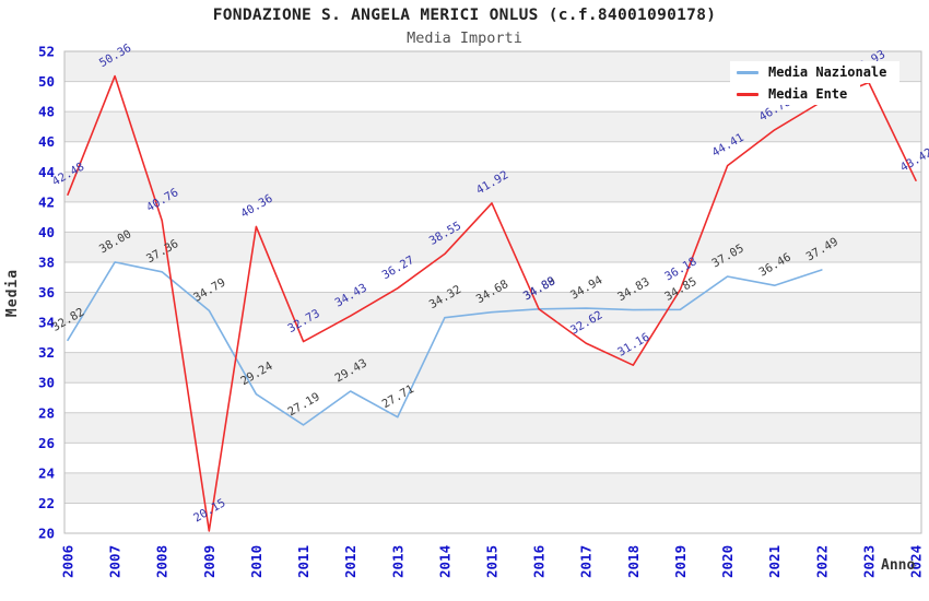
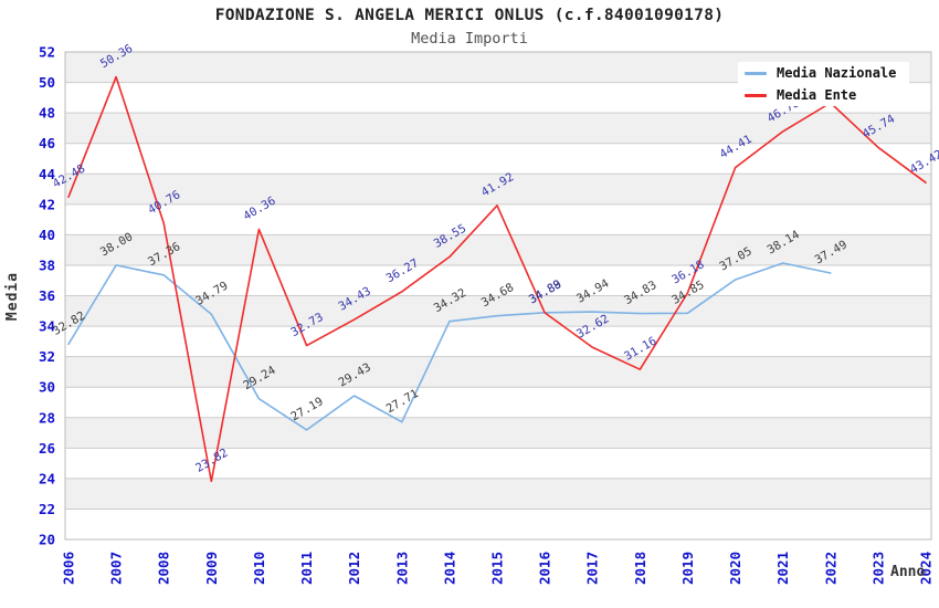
Media Ente/2009: 20.15 -> 23.82
Media Nazionale/2021: 36.46 -> 38.14
Media Ente/2023: 49.93 -> 45.74
